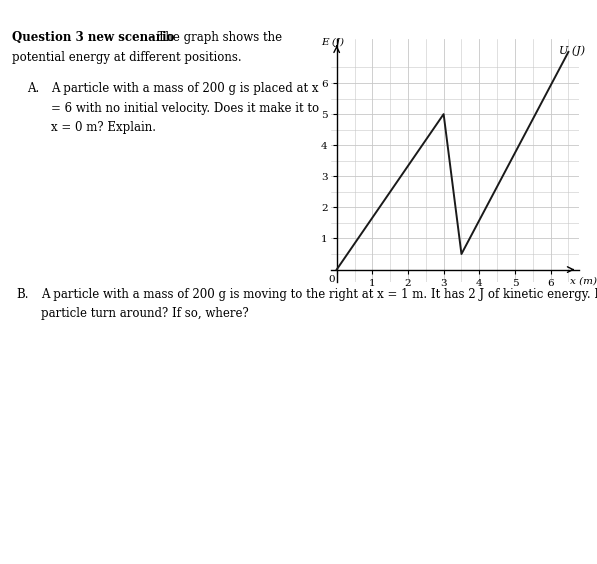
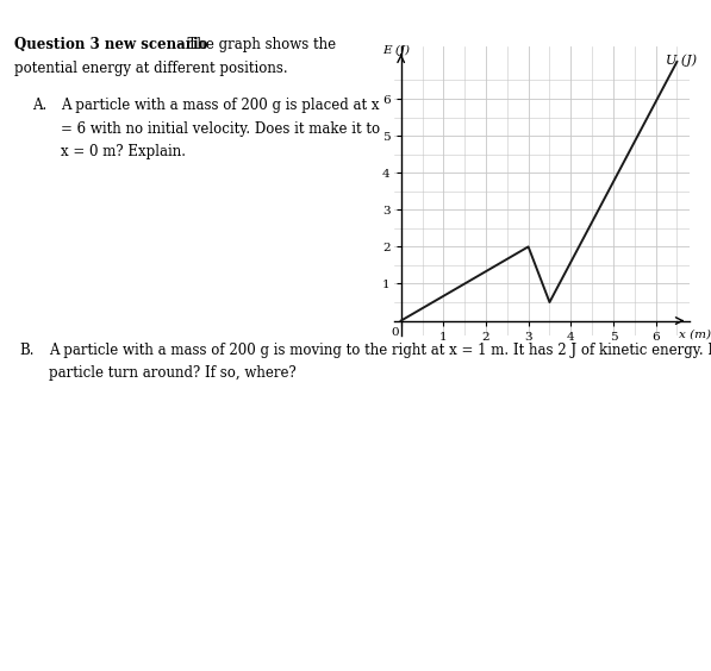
3: 5.0 -> 2.0
